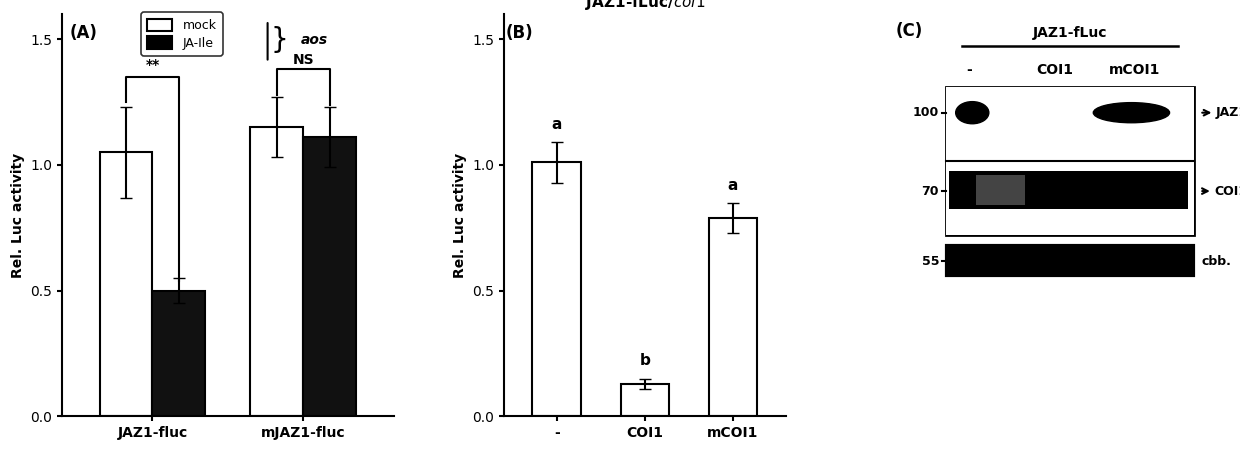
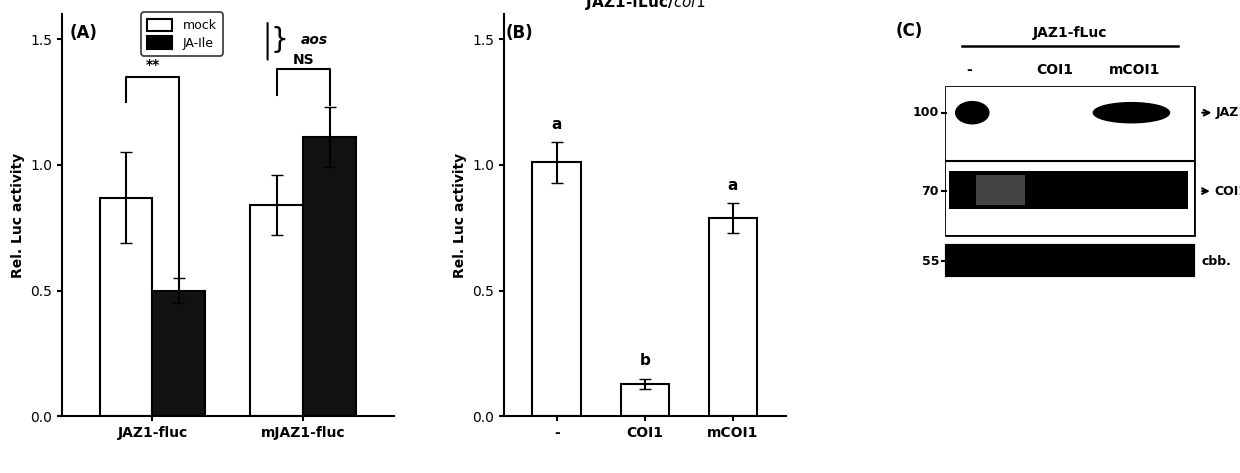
mock/JAZ1-fluc: 1.05 -> 0.87
mock/mJAZ1-fluc: 1.15 -> 0.84
